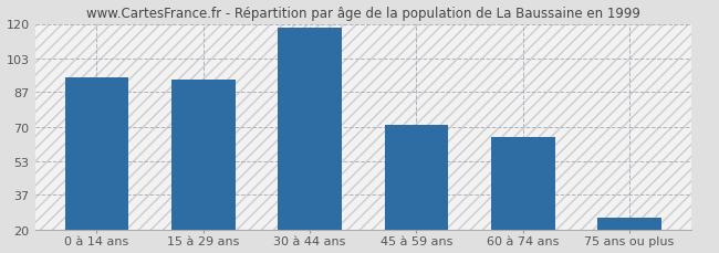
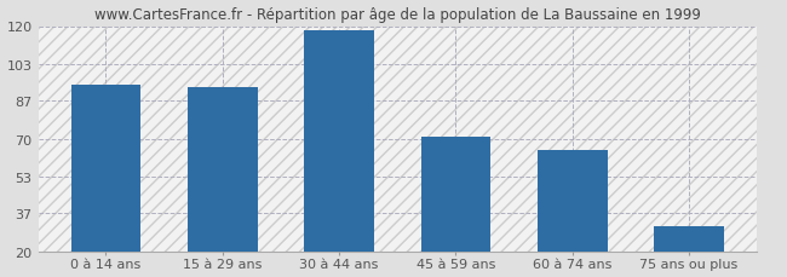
75 ans ou plus: 26 -> 31
